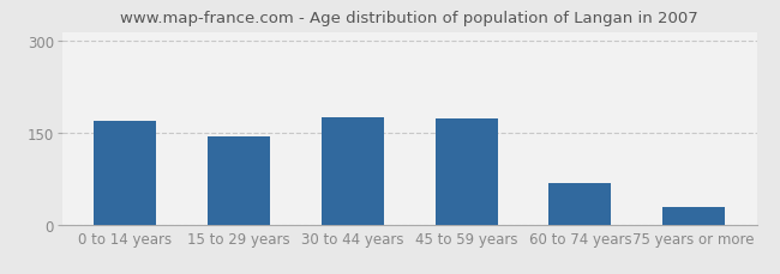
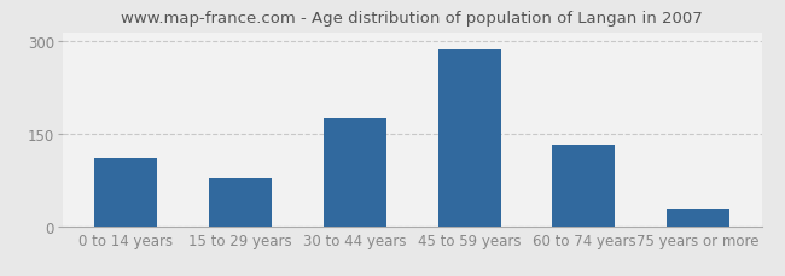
0 to 14 years: 170 -> 110
15 to 29 years: 144 -> 78
45 to 59 years: 174 -> 286
60 to 74 years: 68 -> 132
